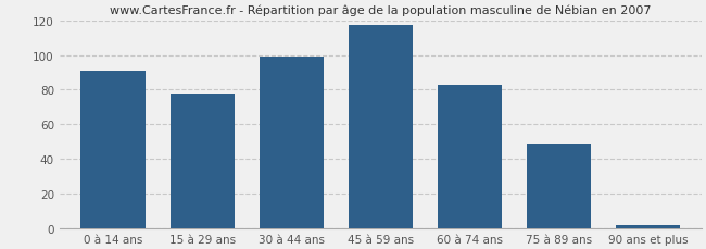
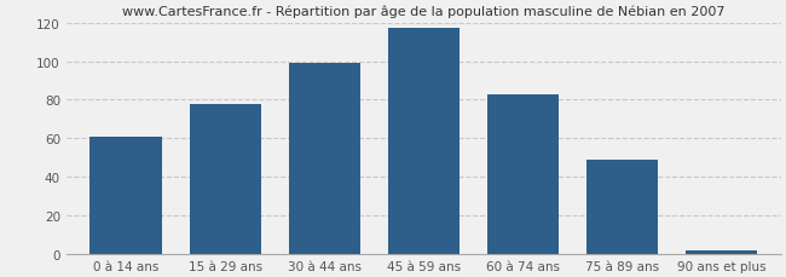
0 à 14 ans: 91 -> 61
